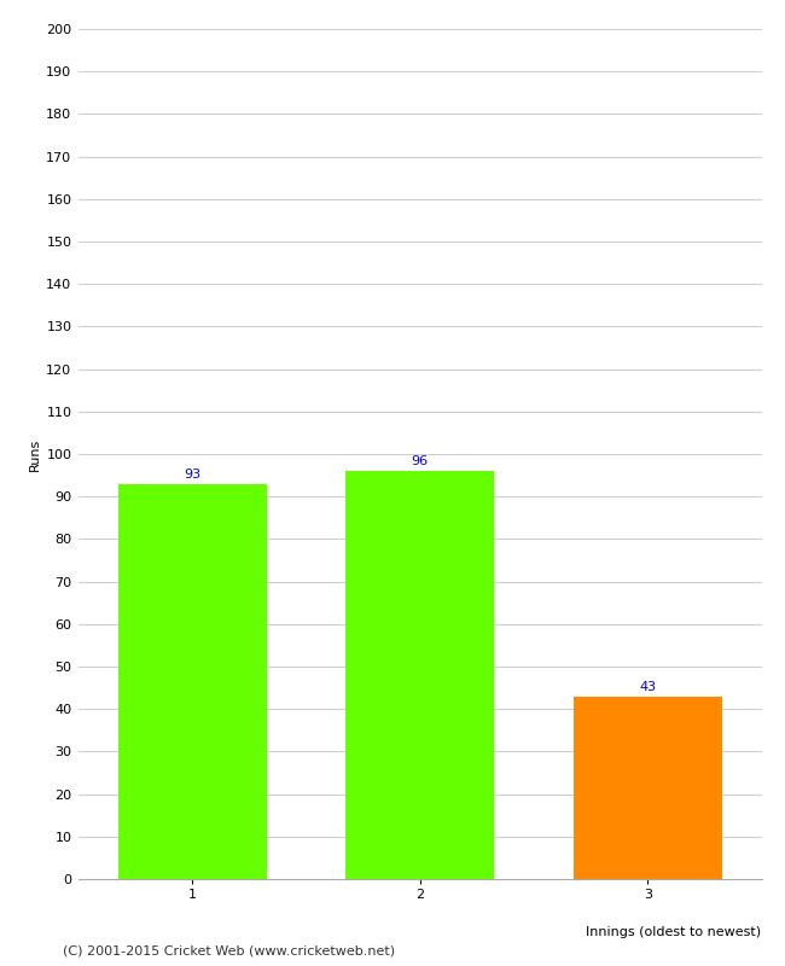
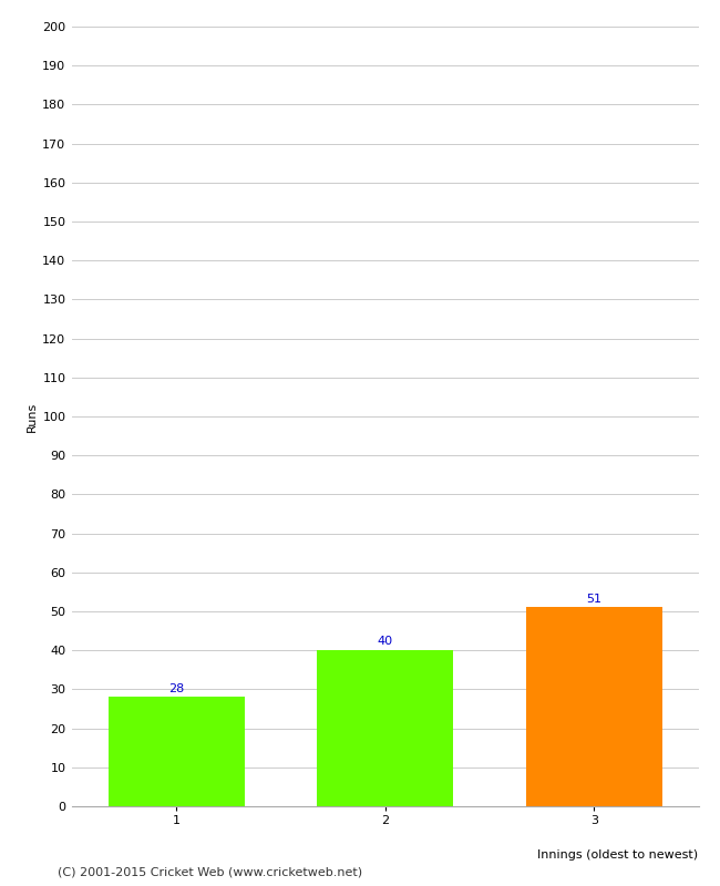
1: 93 -> 28
2: 96 -> 40
3: 43 -> 51
